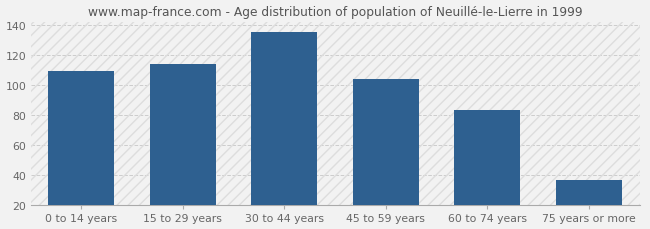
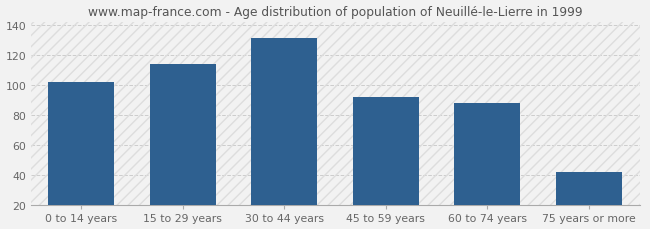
0 to 14 years: 109 -> 102
30 to 44 years: 135 -> 131
45 to 59 years: 104 -> 92
60 to 74 years: 83 -> 88
75 years or more: 37 -> 42
